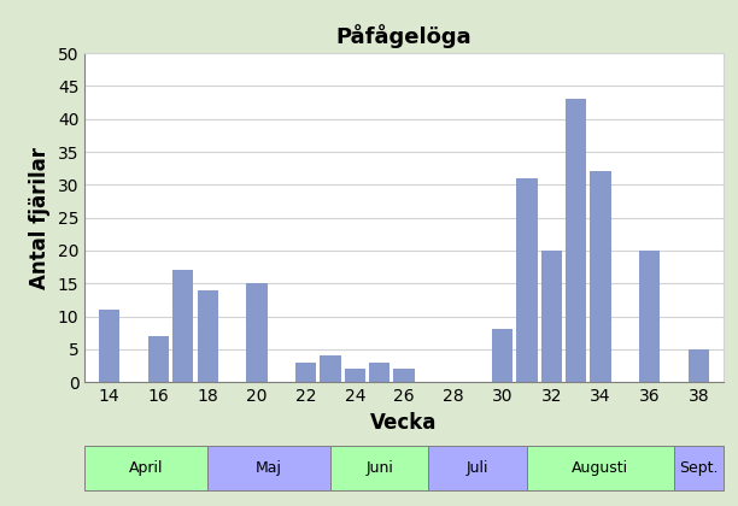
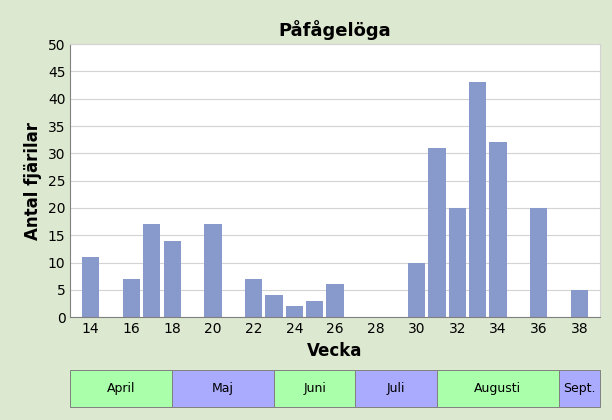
20: 15 -> 17
22: 3 -> 7
26: 2 -> 6
30: 8 -> 10
